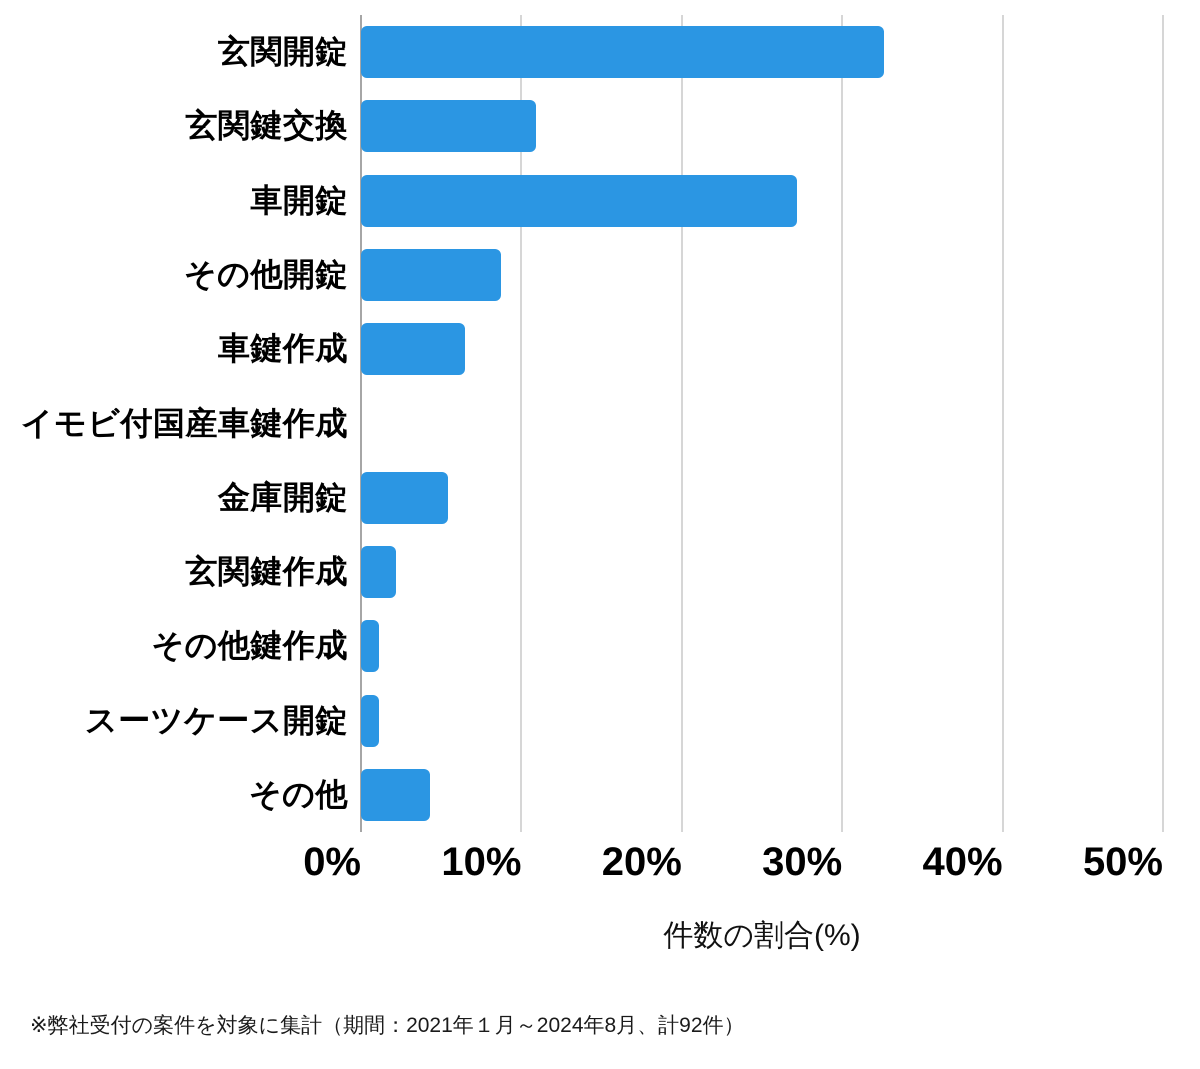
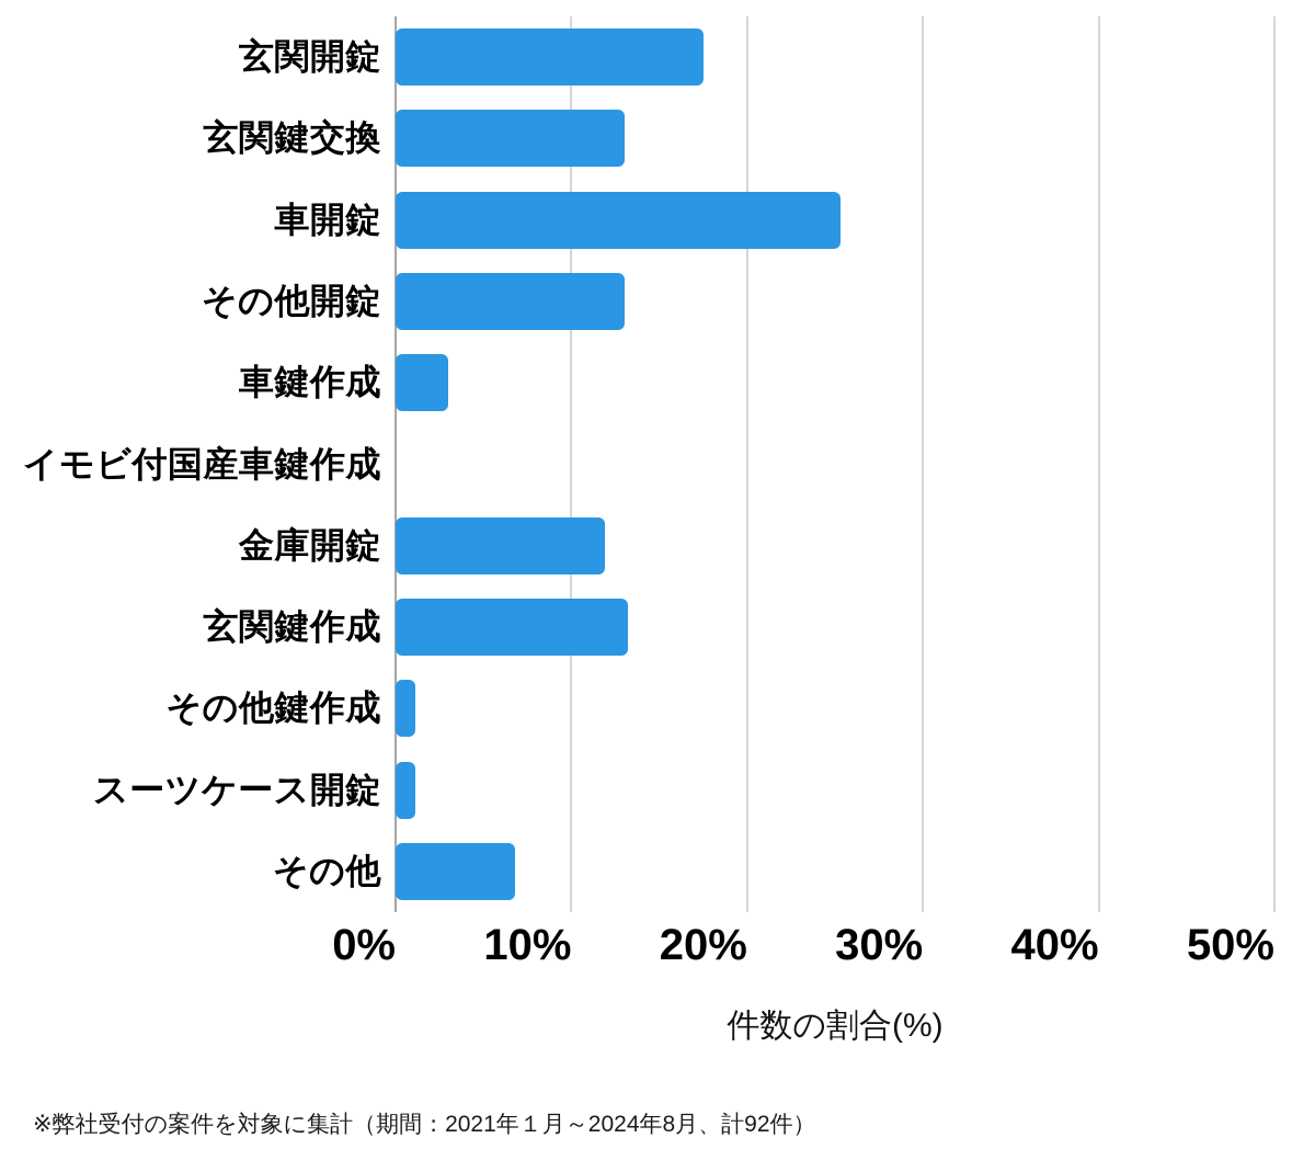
玄関開錠: 32.6% -> 17.5%
玄関鍵交換: 10.9% -> 13.0%
車開錠: 27.2% -> 25.3%
その他開錠: 8.7% -> 13.0%
車鍵作成: 6.5% -> 3.0%
金庫開錠: 5.4% -> 11.9%
玄関鍵作成: 2.2% -> 13.2%
その他: 4.3% -> 6.8%
